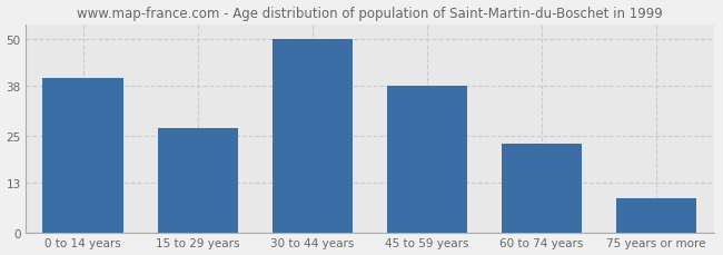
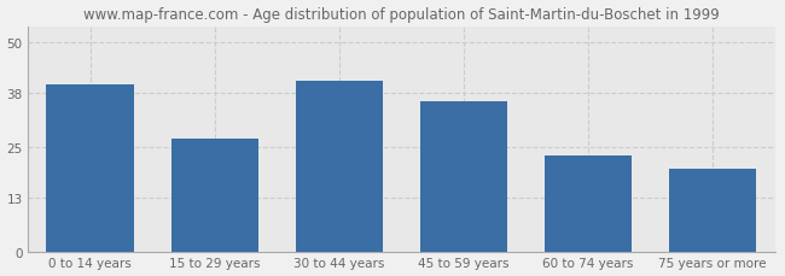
30 to 44 years: 50 -> 41
45 to 59 years: 38 -> 36
75 years or more: 9 -> 20
